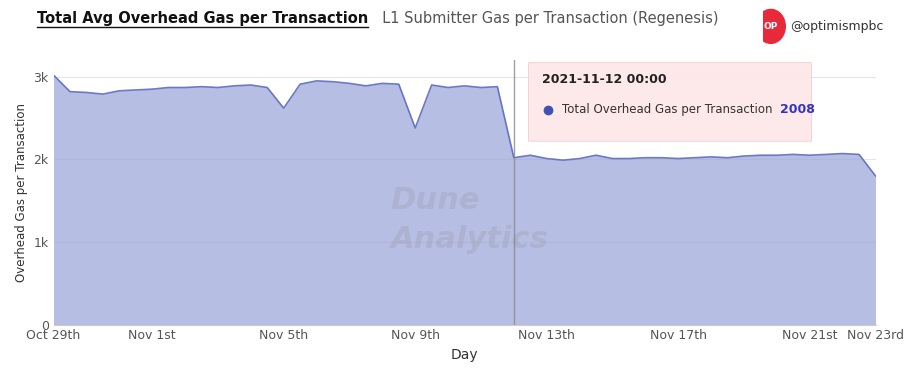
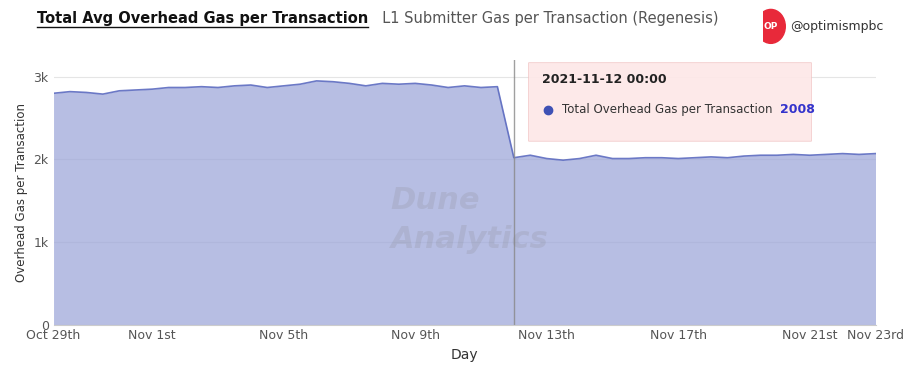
Oct 29th: 3.02k -> 2.80k
Nov 5th: 2.62k -> 2.89k
Nov 9th: 2.38k -> 2.92k
Nov 23rd: 1.80k -> 2.07k
